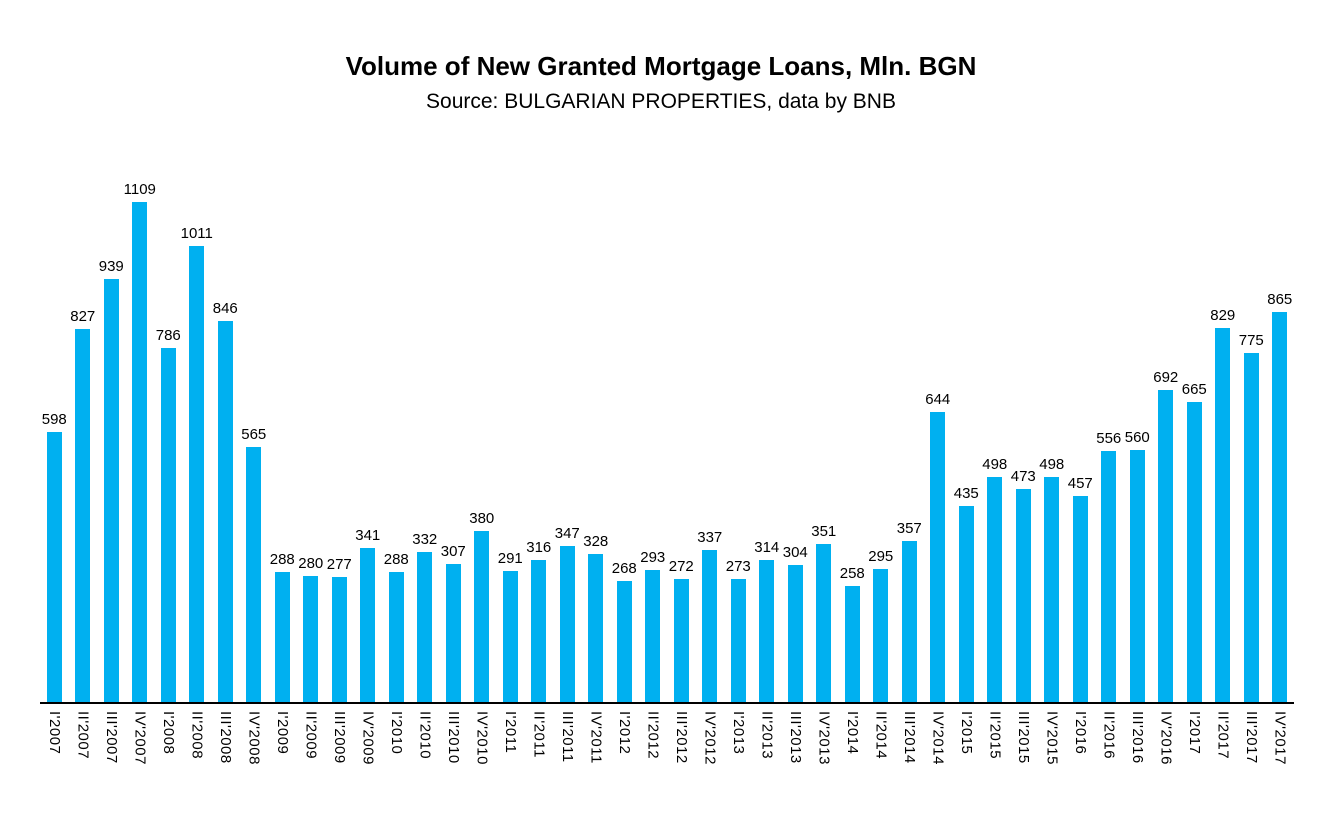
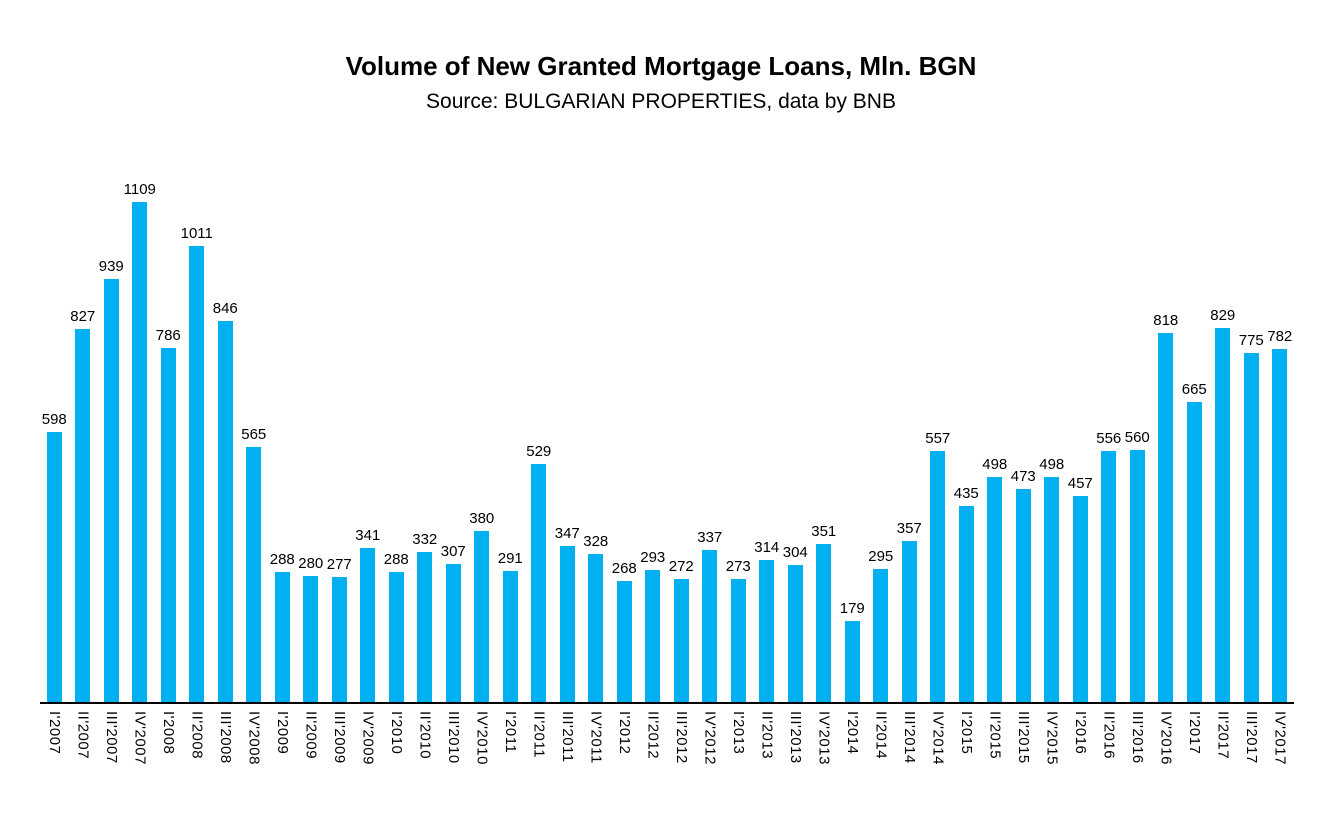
II'2011: 316 -> 529
I'2014: 258 -> 179
IV'2014: 644 -> 557
IV'2016: 692 -> 818
IV'2017: 865 -> 782
